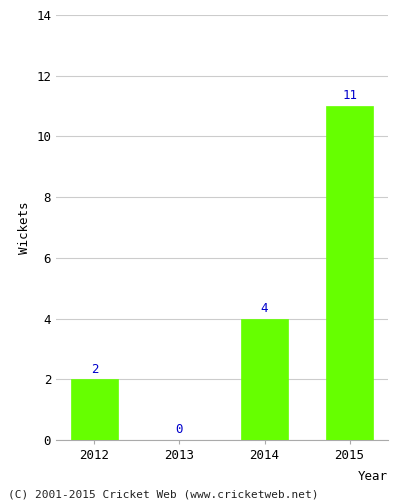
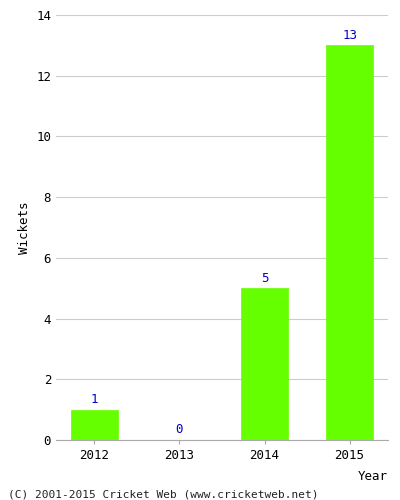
2012: 2 -> 1
2014: 4 -> 5
2015: 11 -> 13
